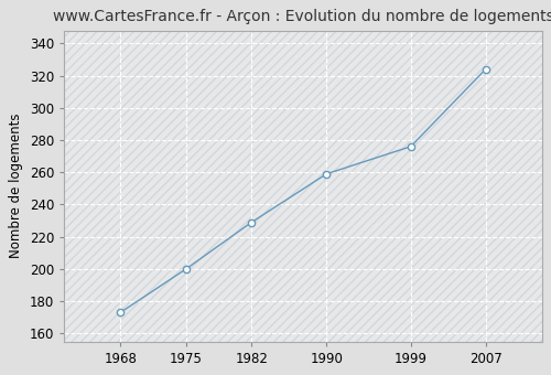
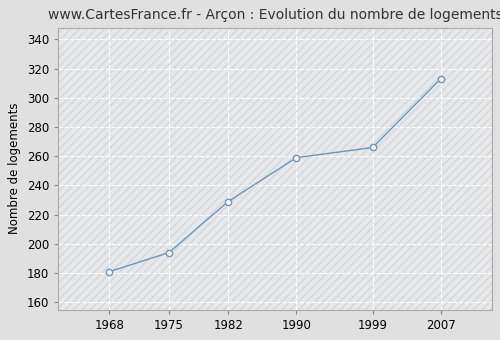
1968: 173 -> 181
1975: 200 -> 194
1999: 276 -> 266
2007: 324 -> 313
